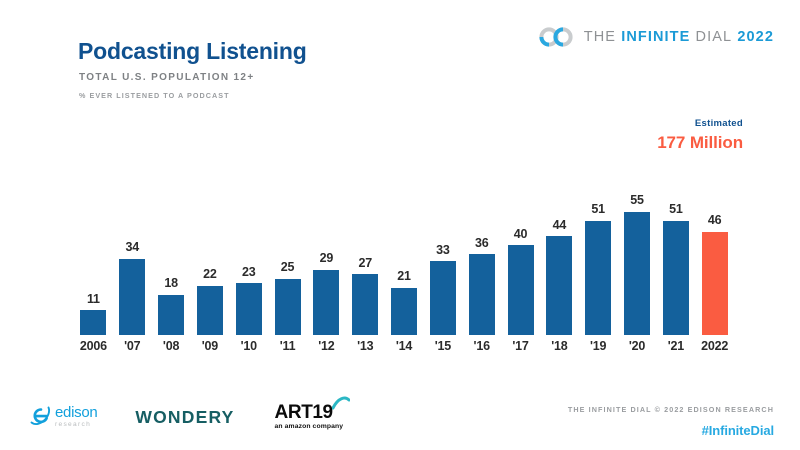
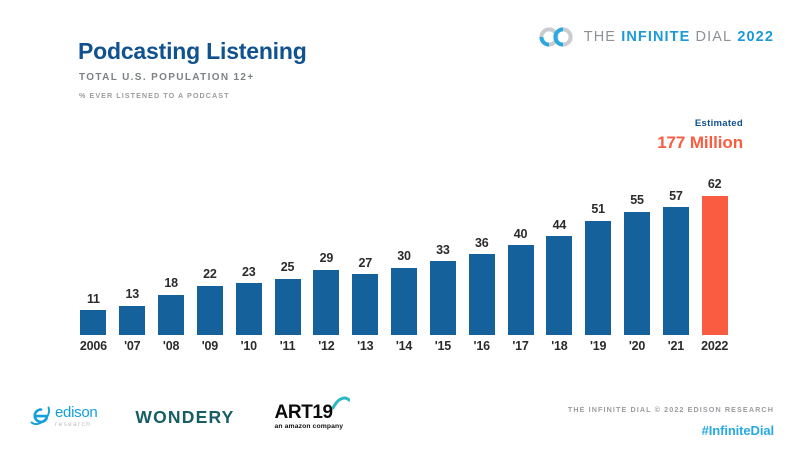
'07: 34 -> 13
'14: 21 -> 30
'21: 51 -> 57
2022: 46 -> 62
